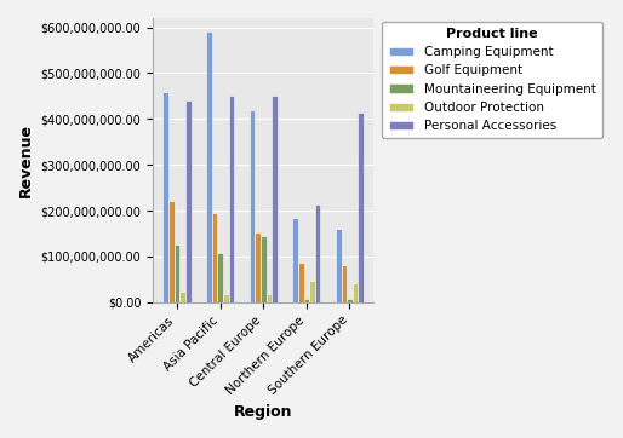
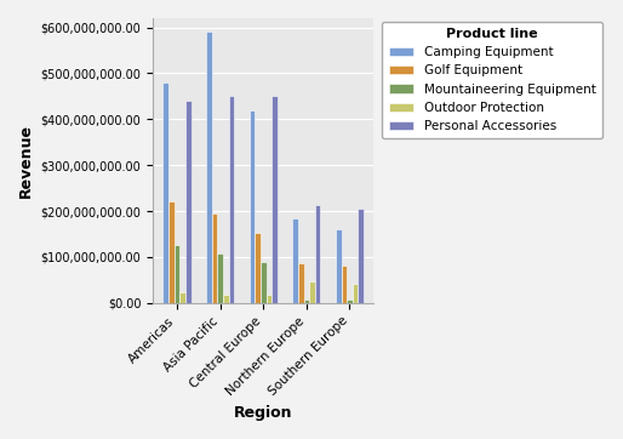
Camping Equipment/Americas: $460,000,000 -> $480,000,000
Mountaineering Equipment/Central Europe: $145,000,000 -> $88,000,000
Personal Accessories/Southern Europe: $415,000,000 -> $205,000,000
